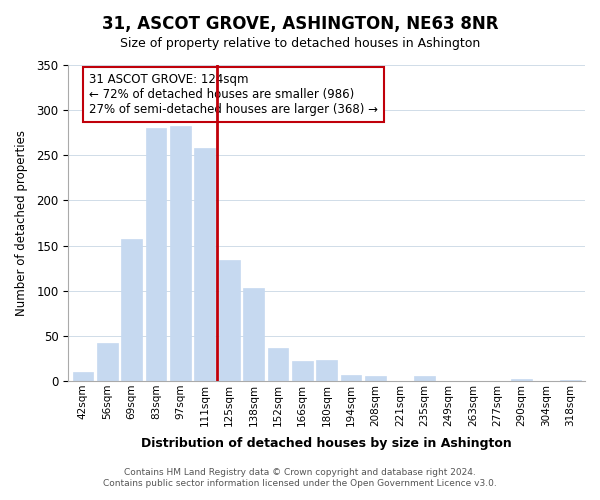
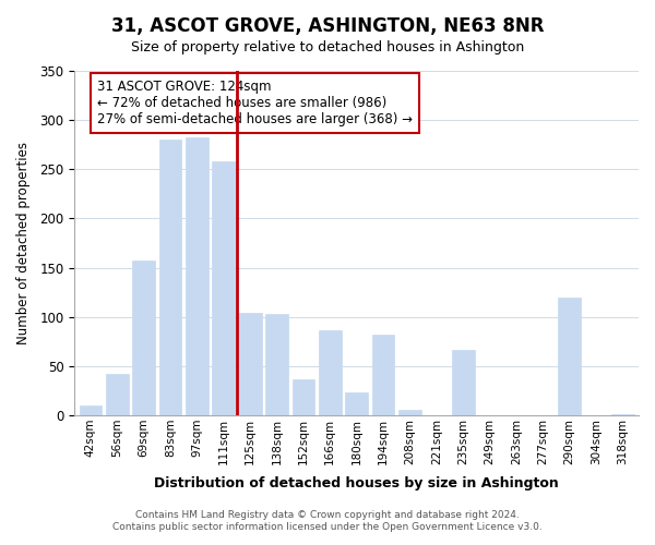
125sqm: 134 -> 104
166sqm: 22 -> 86
194sqm: 7 -> 82
235sqm: 5 -> 66
290sqm: 2 -> 120
